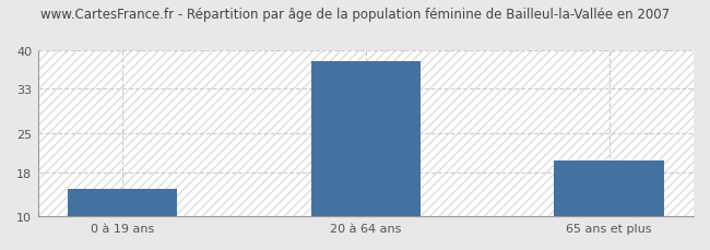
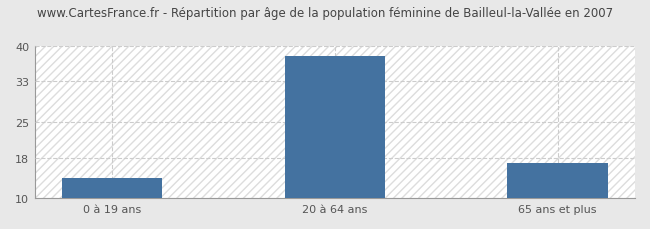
0 à 19 ans: 15 -> 14
65 ans et plus: 20 -> 17
